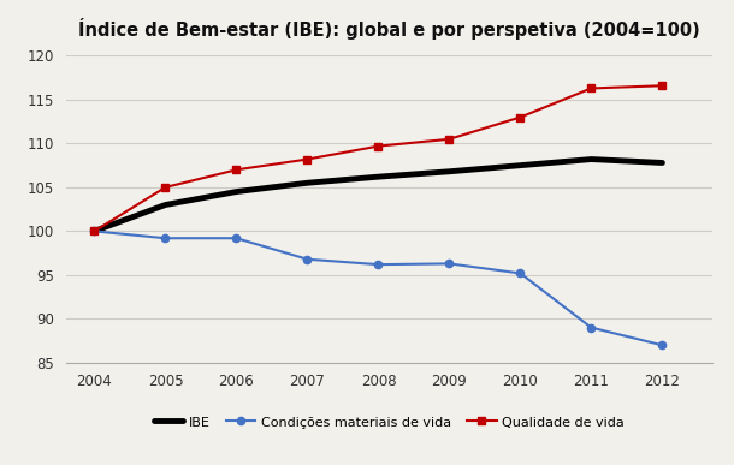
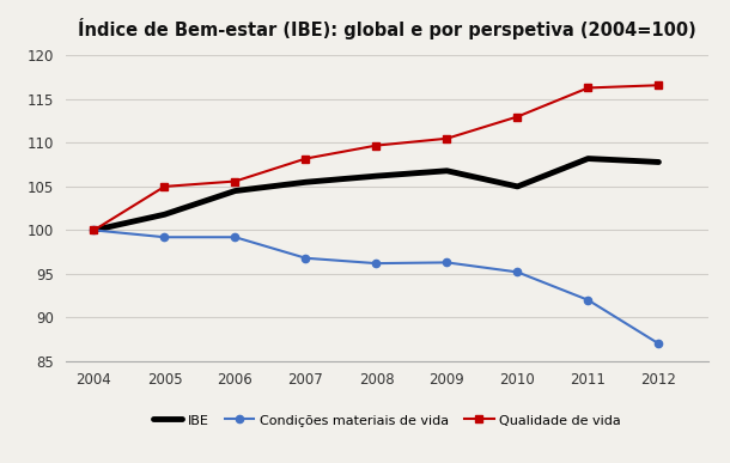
IBE/2005: 103.0 -> 101.8
Qualidade de vida/2006: 107.0 -> 105.6
IBE/2010: 107.5 -> 105.0
Condições materiais de vida/2011: 89.0 -> 92.0
